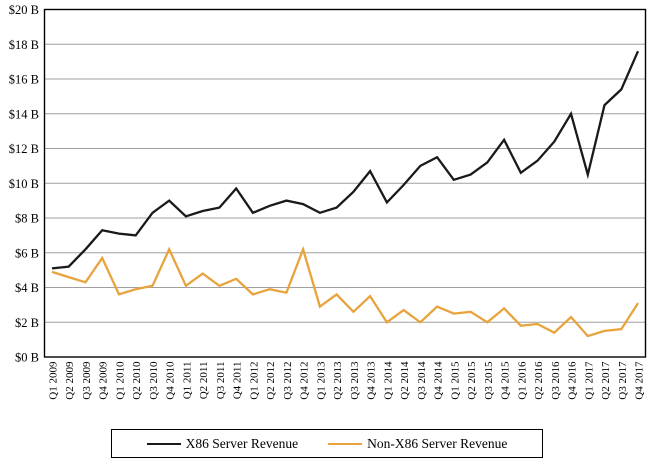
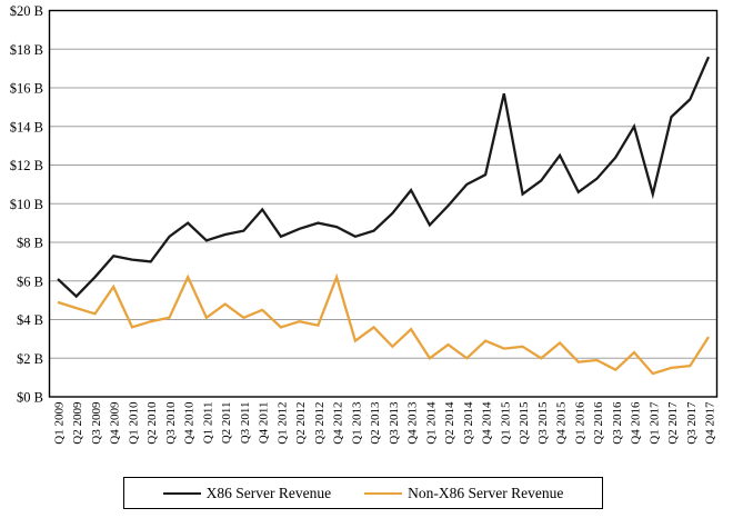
X86 Server Revenue/Q1 2009: $5.1B -> $6.1B
X86 Server Revenue/Q1 2015: $10.2B -> $15.7B
